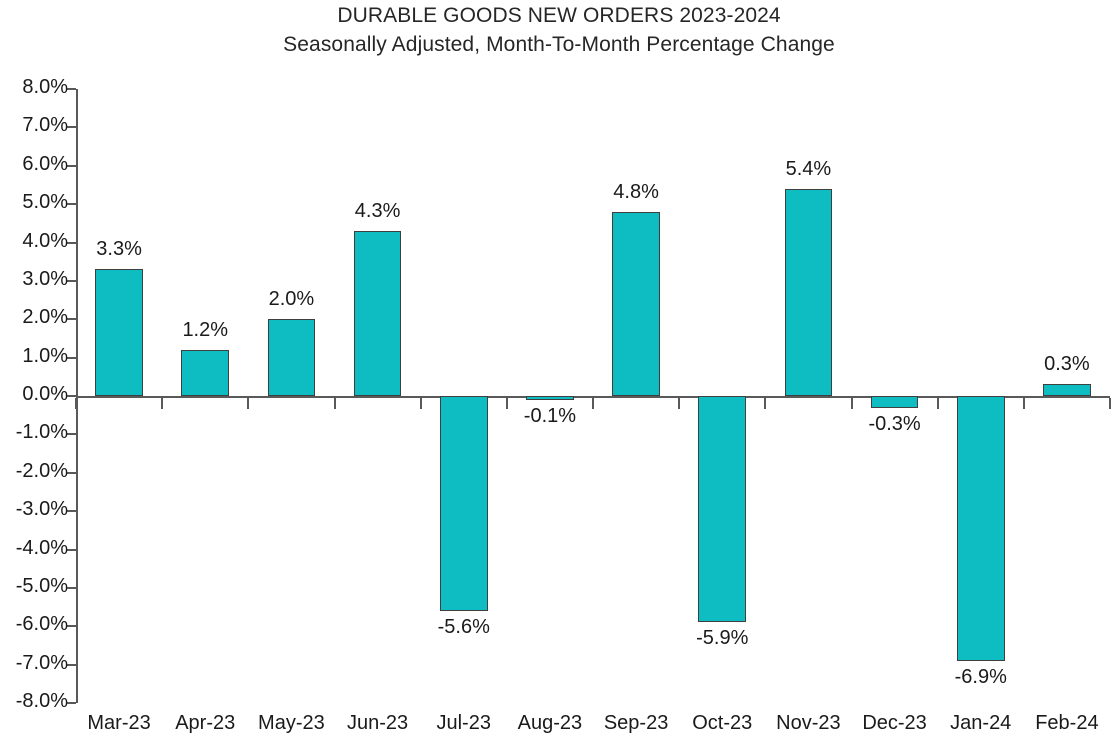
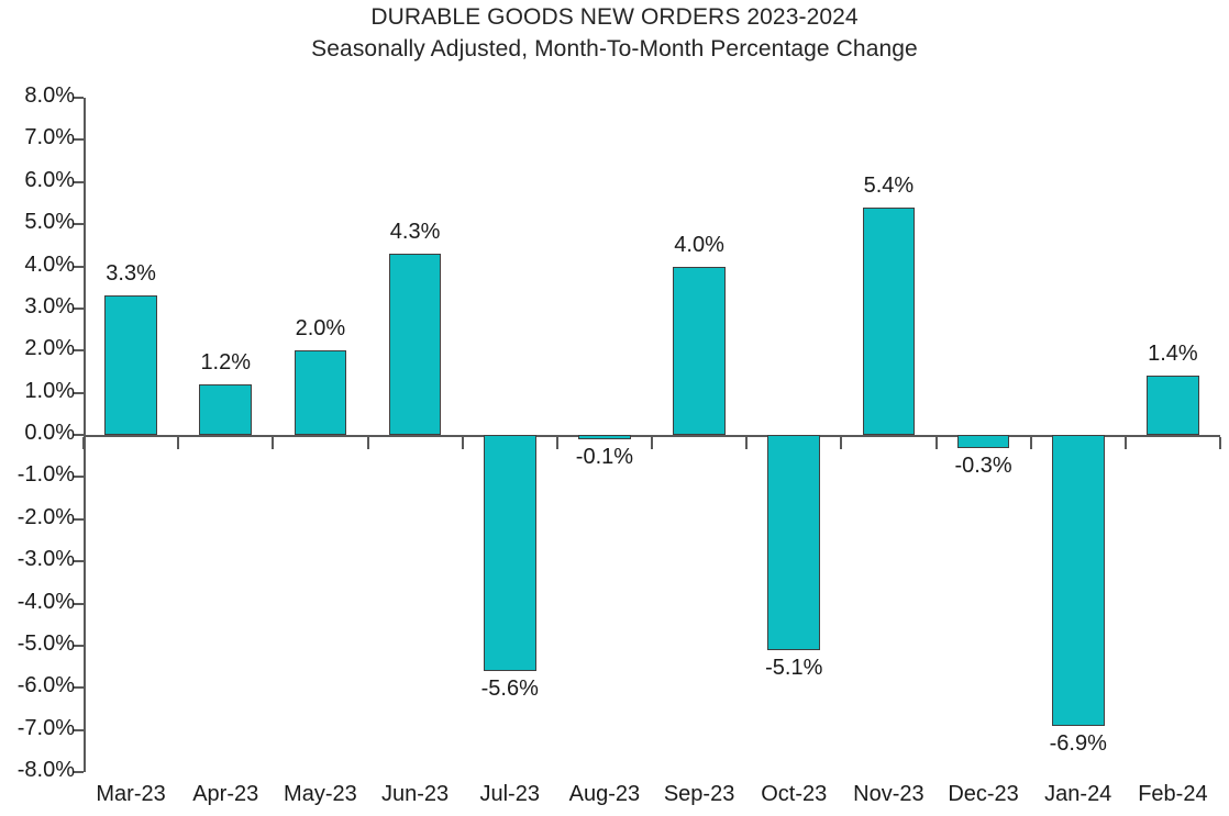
Sep-23: 4.8% -> 4.0%
Oct-23: -5.9% -> -5.1%
Feb-24: 0.3% -> 1.4%
